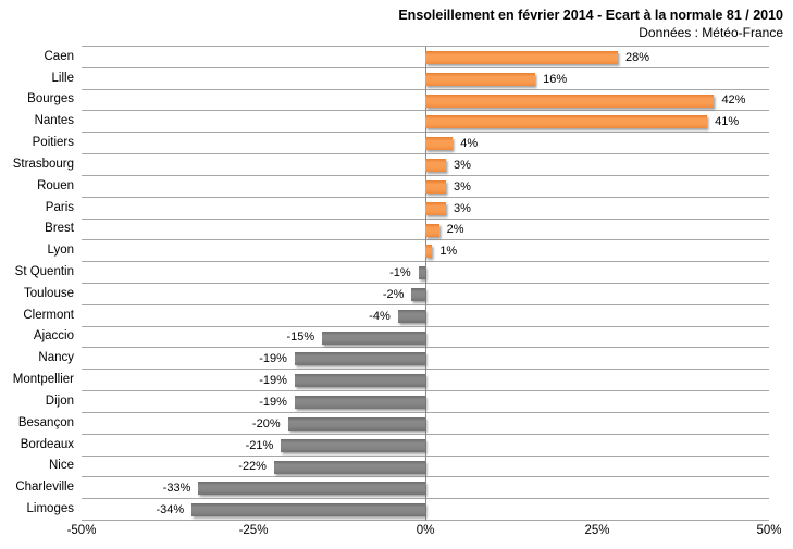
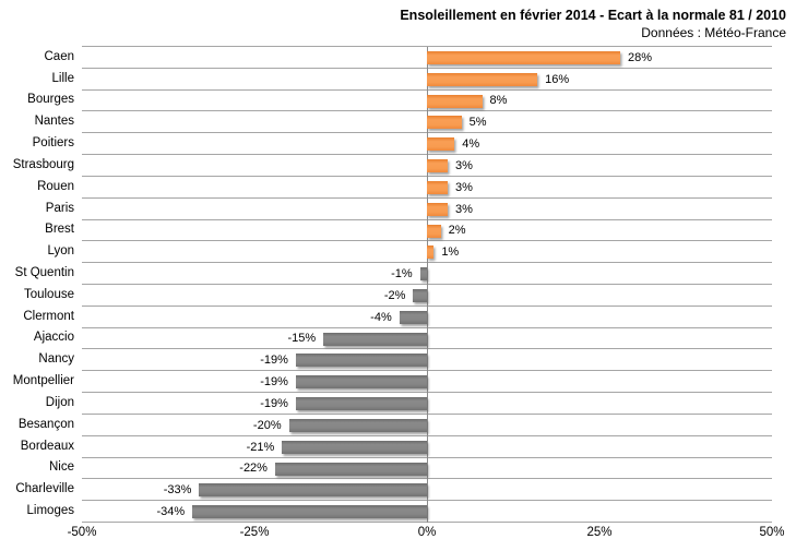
Bourges: 42% -> 8%
Nantes: 41% -> 5%
